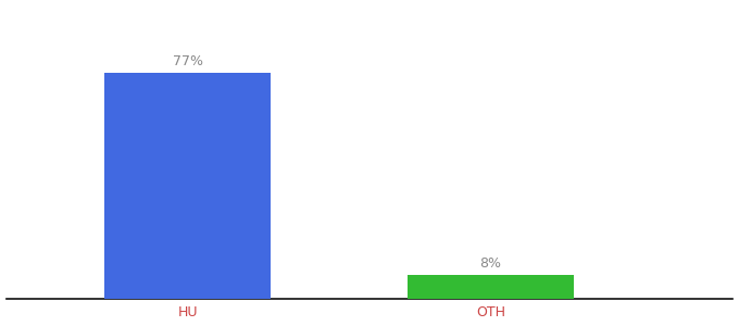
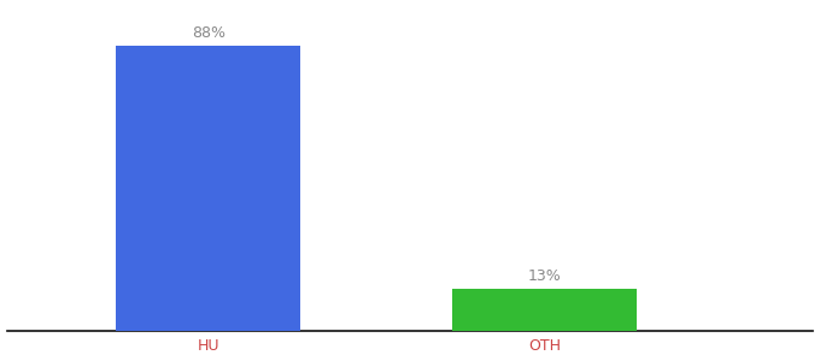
HU: 77% -> 88%
OTH: 8% -> 13%
